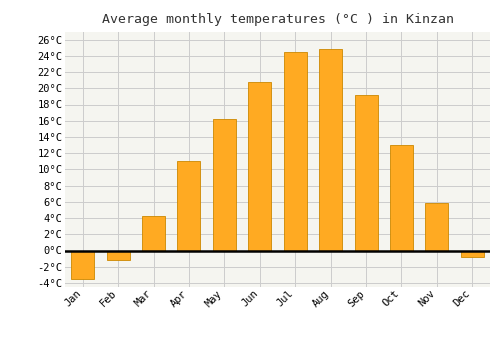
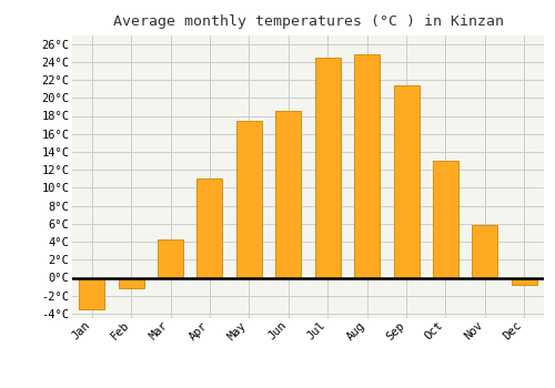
May: 16.2°C -> 17.4°C
Jun: 20.8°C -> 18.6°C
Sep: 19.2°C -> 21.4°C
